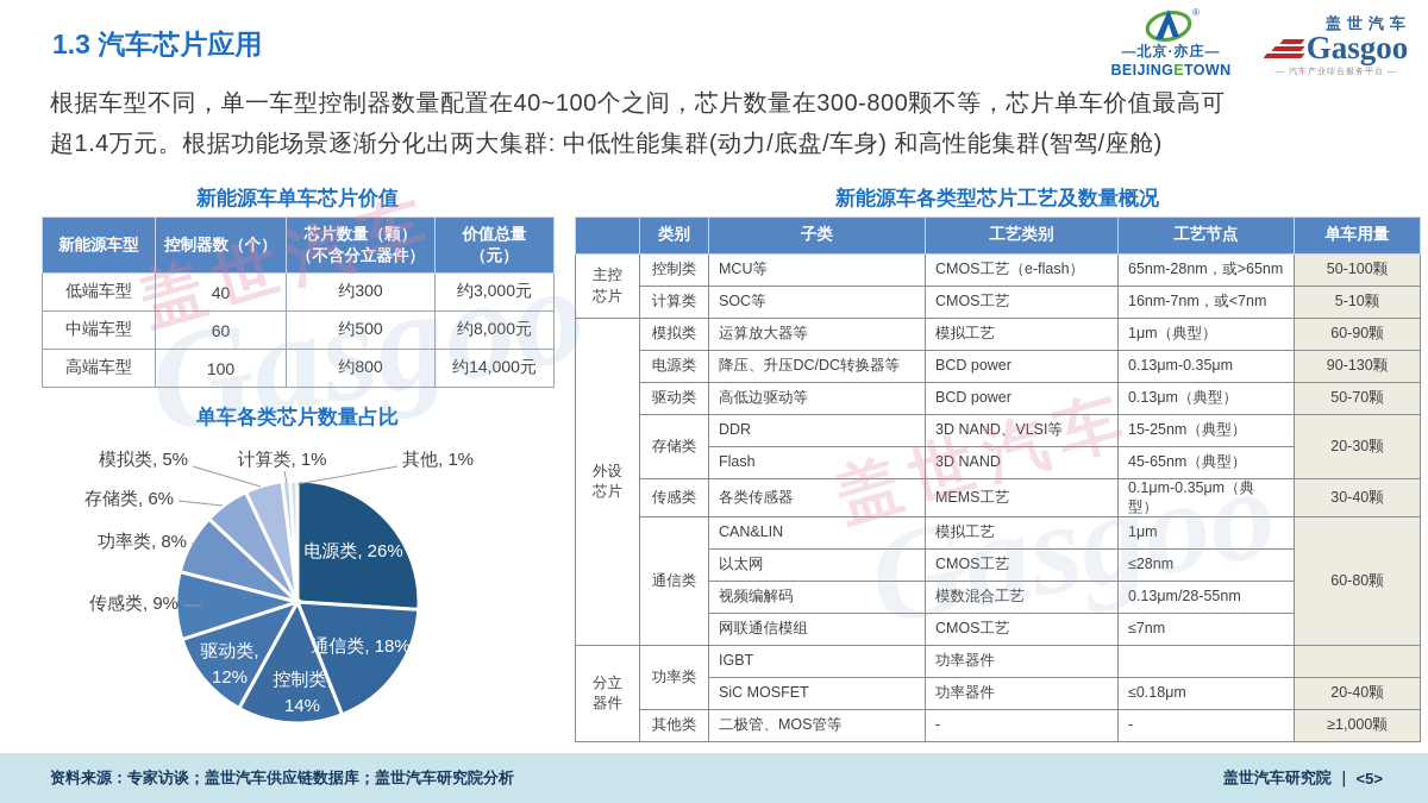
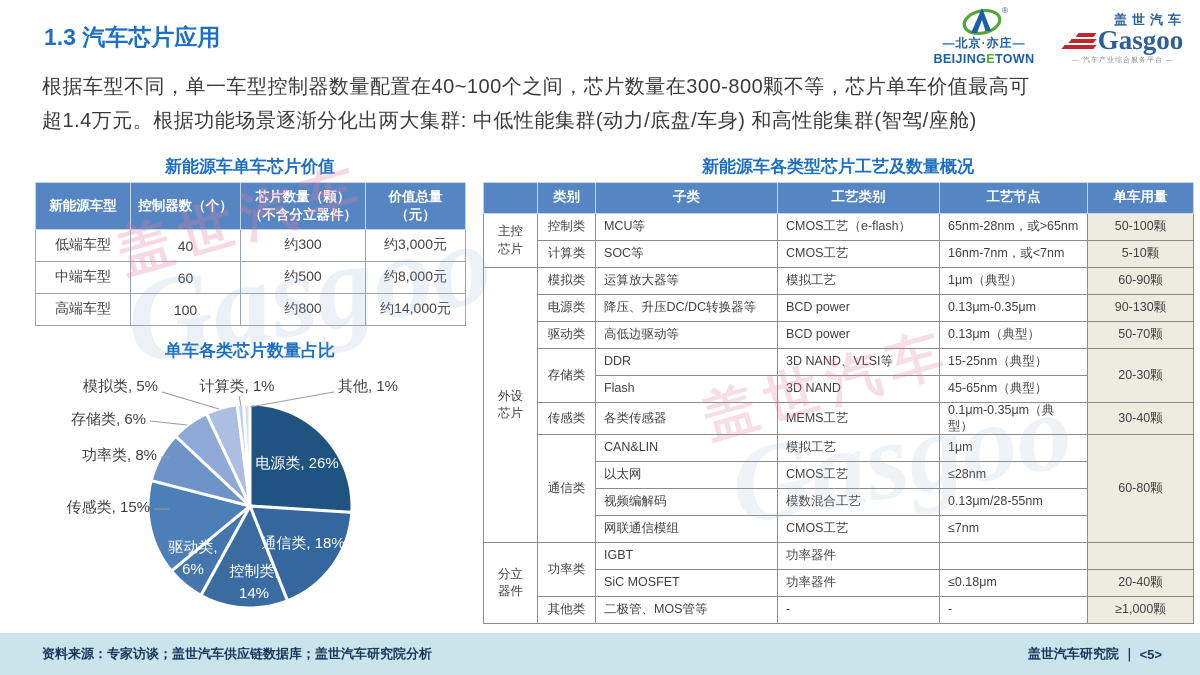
驱动类: 12% -> 6%
传感类: 9% -> 15%
